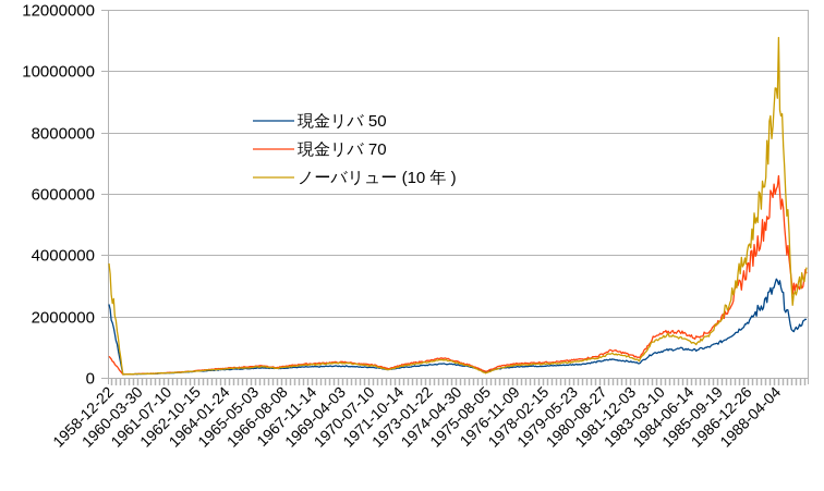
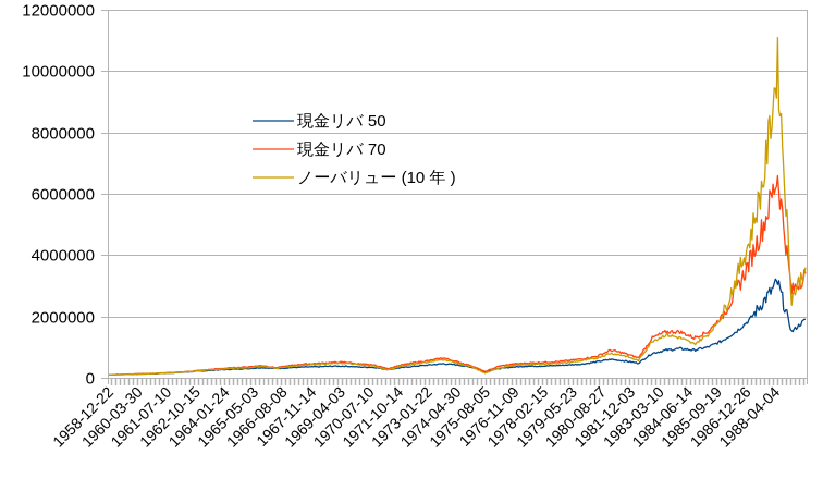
現金リバ 50/0: 2400000 -> 100000
現金リバ 70/0: 700000 -> 100000
ノーバリュー (10 年 )/0: 3500000 -> 100000
